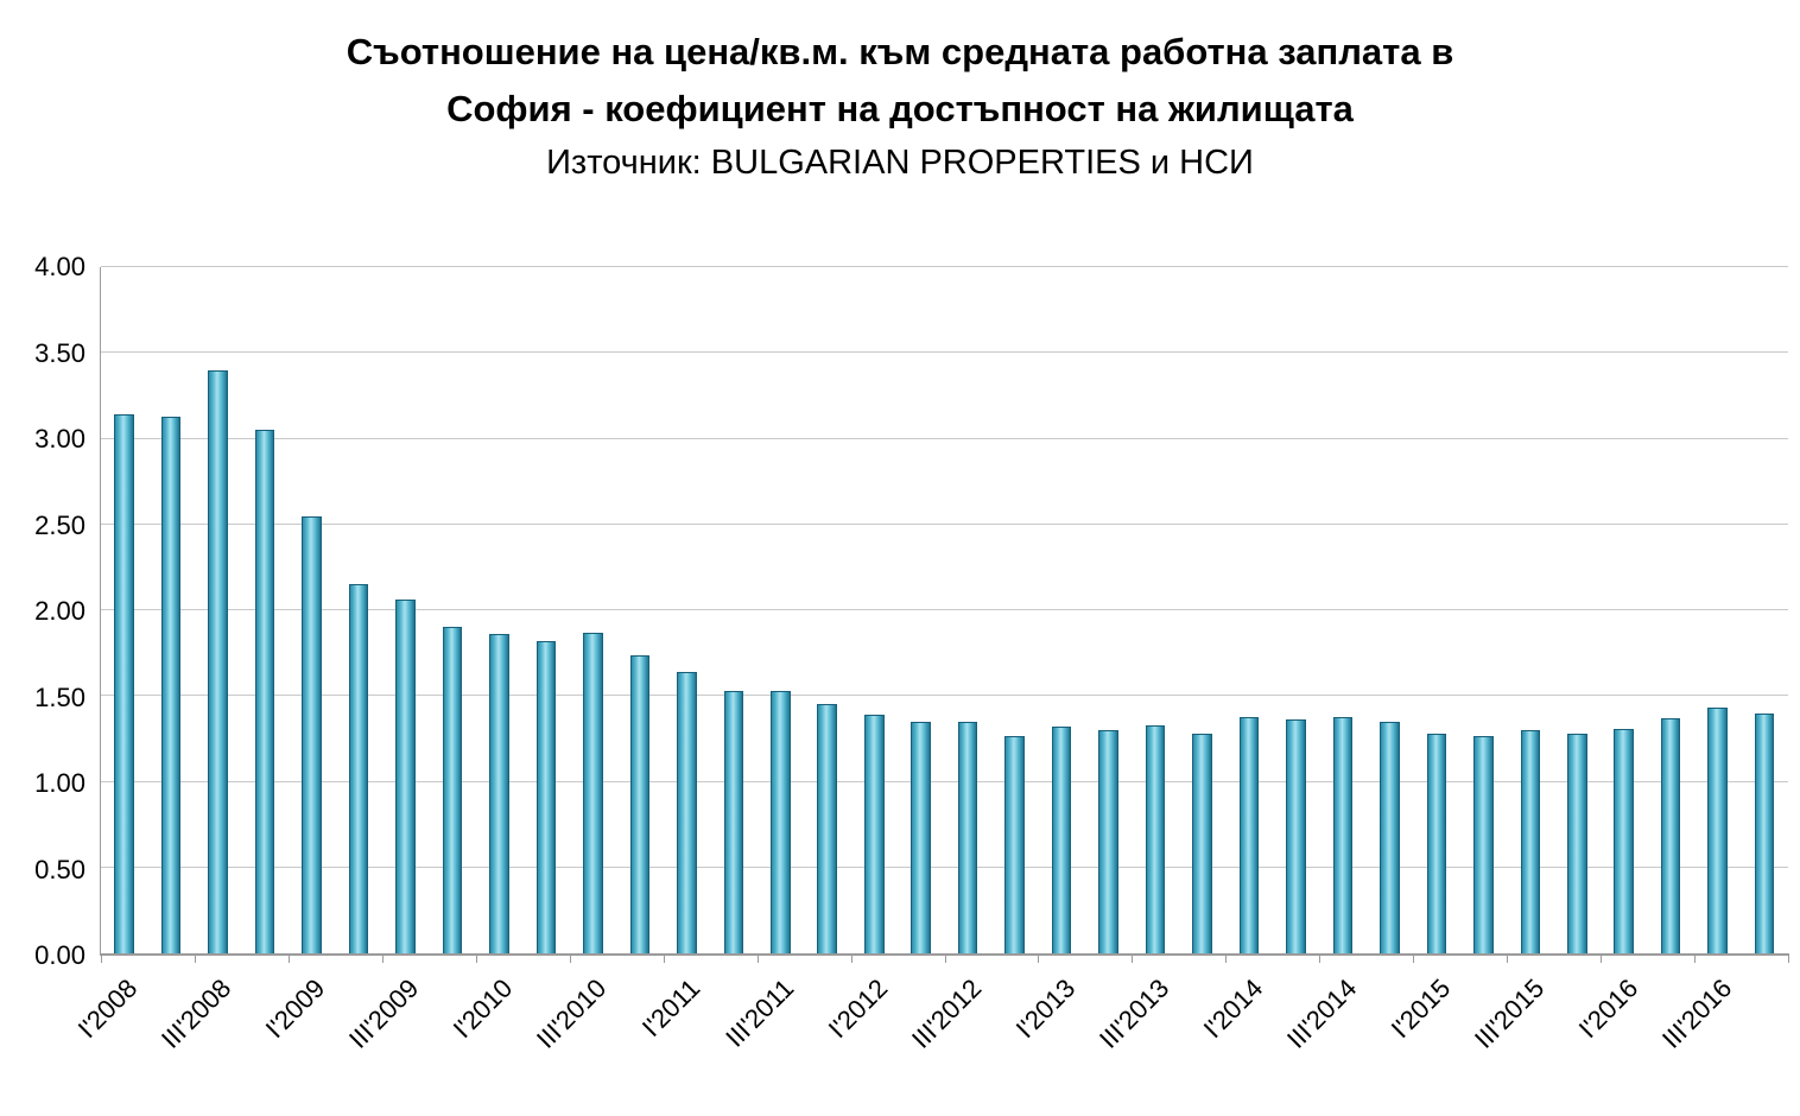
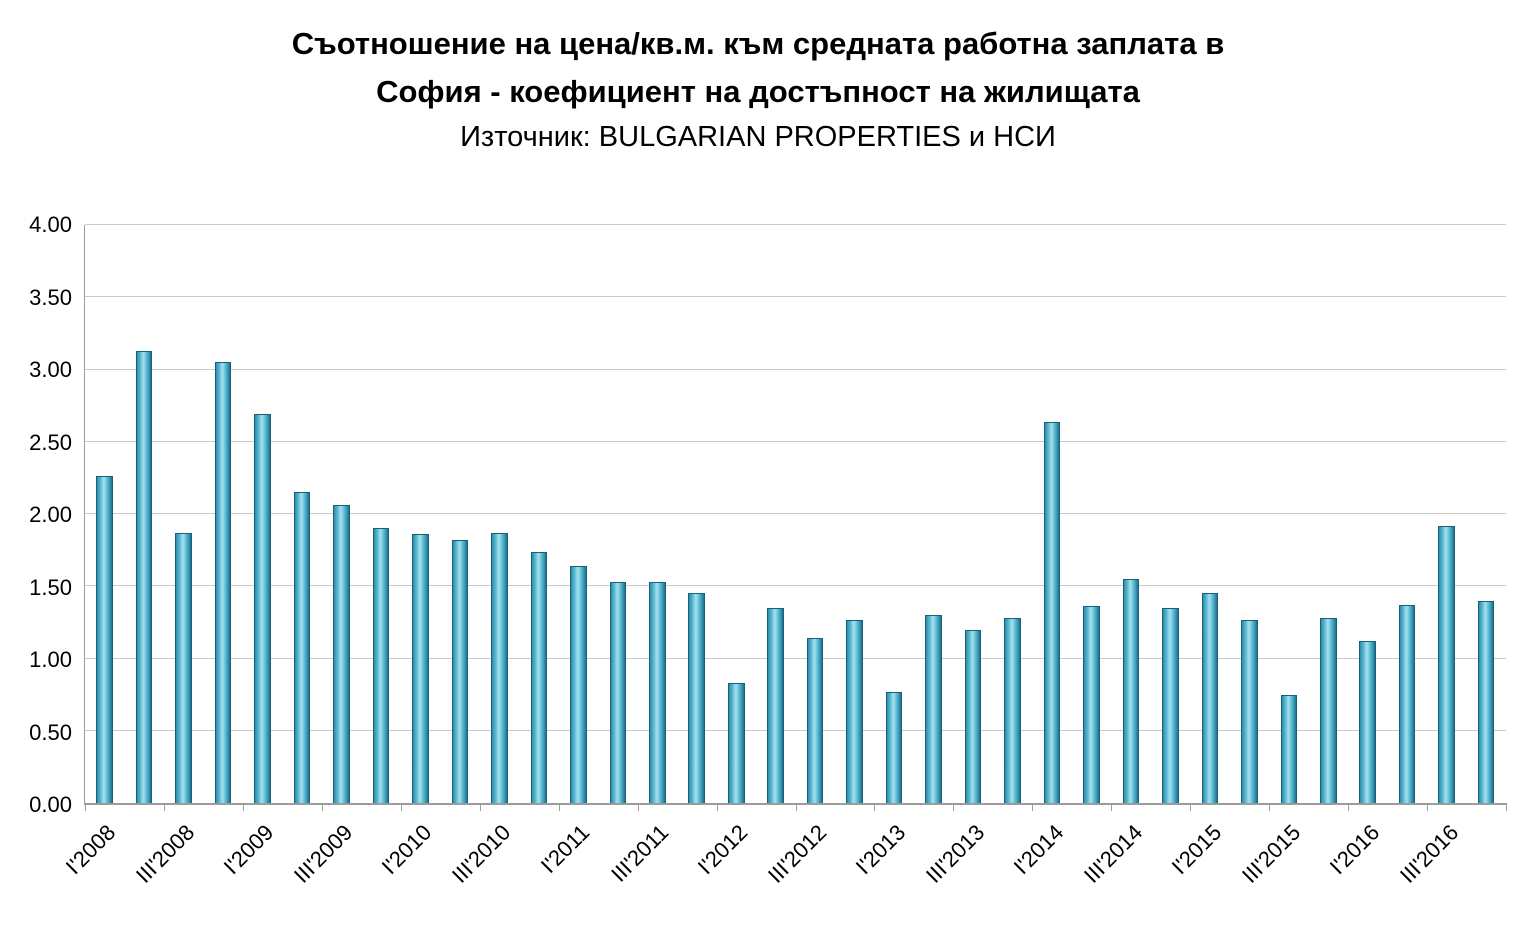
I'2008: 3.14 -> 2.26
III'2008: 3.40 -> 1.87
I'2009: 2.55 -> 2.69
I'2012: 1.39 -> 0.83
III'2012: 1.35 -> 1.14
I'2013: 1.32 -> 0.77
III'2013: 1.33 -> 1.20
I'2014: 1.38 -> 2.64
III'2014: 1.38 -> 1.55
I'2015: 1.28 -> 1.45
III'2015: 1.30 -> 0.75
I'2016: 1.31 -> 1.12
III'2016: 1.43 -> 1.92
